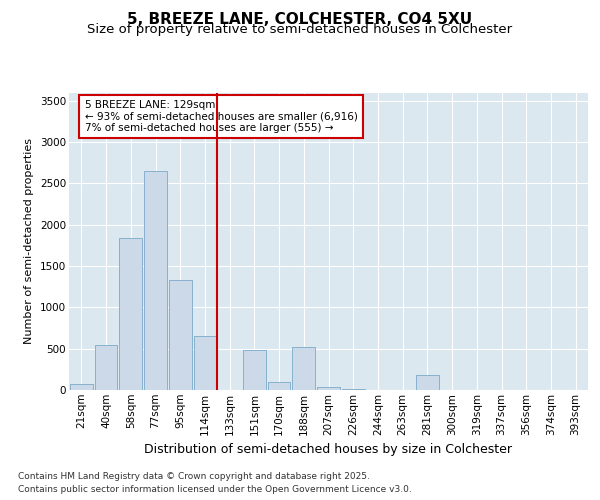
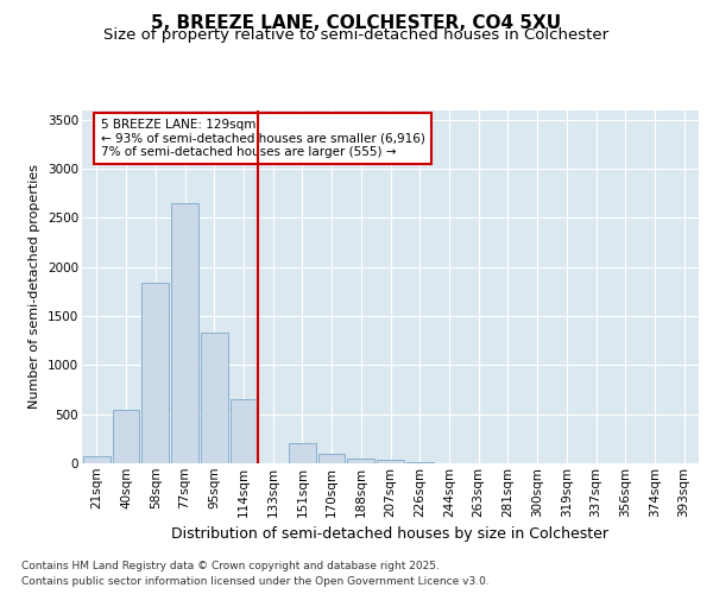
151sqm: 480 -> 200
188sqm: 520 -> 50
281sqm: 180 -> 0
